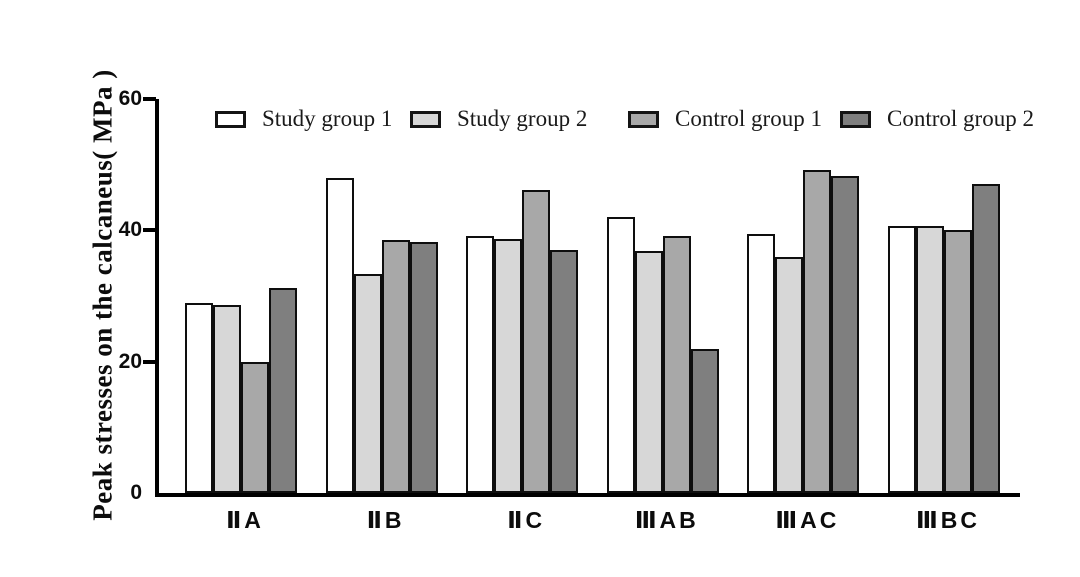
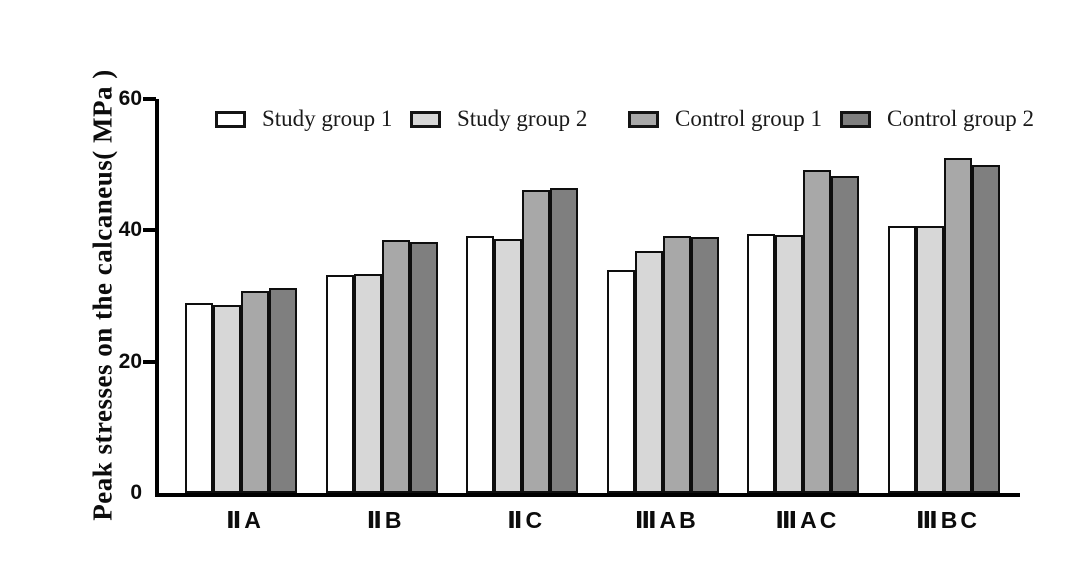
Control group 1/ⅡA: 20 -> 31
Study group 1/ⅡB: 48 -> 33
Control group 2/ⅡC: 37 -> 46
Study group 1/ⅢAB: 42 -> 34
Control group 2/ⅢAB: 22 -> 39
Study group 2/ⅢAC: 36 -> 39
Control group 1/ⅢBC: 40 -> 51
Control group 2/ⅢBC: 47 -> 50
